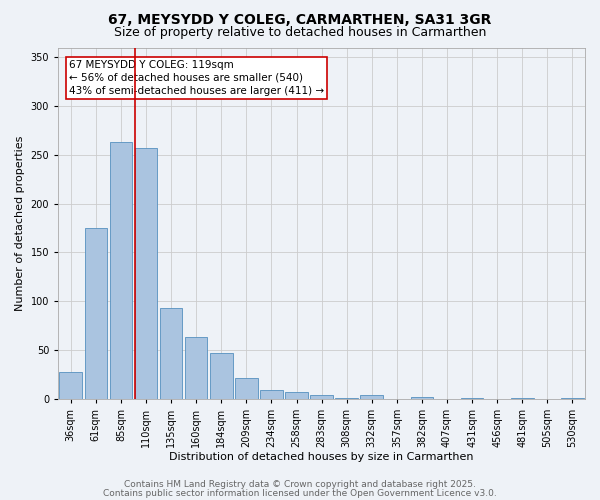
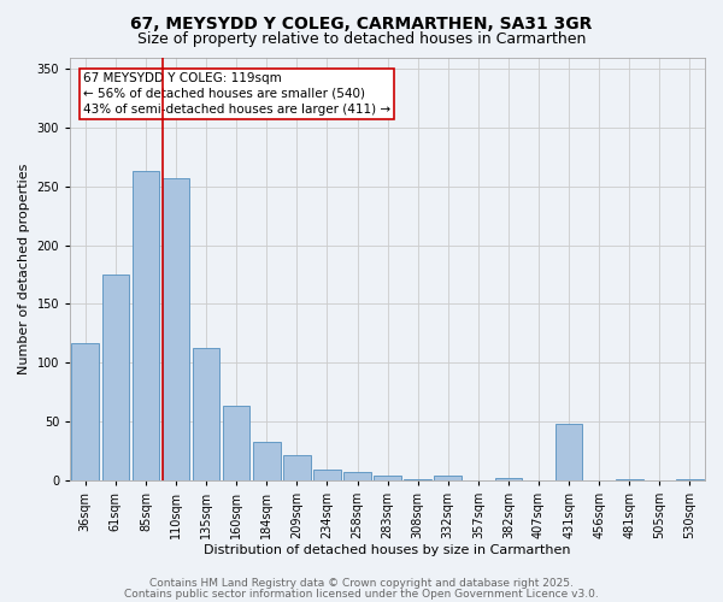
36sqm: 27 -> 116
135sqm: 93 -> 112
184sqm: 47 -> 32
431sqm: 1 -> 48
